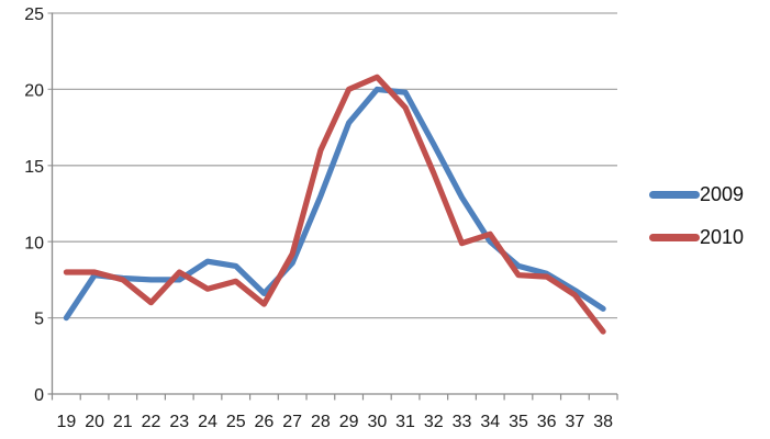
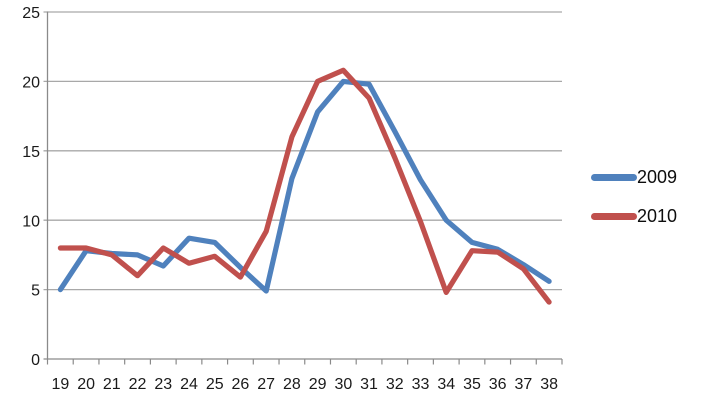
2009/23: 7.5 -> 6.7
2009/27: 8.6 -> 4.9
2010/34: 10.5 -> 4.8
